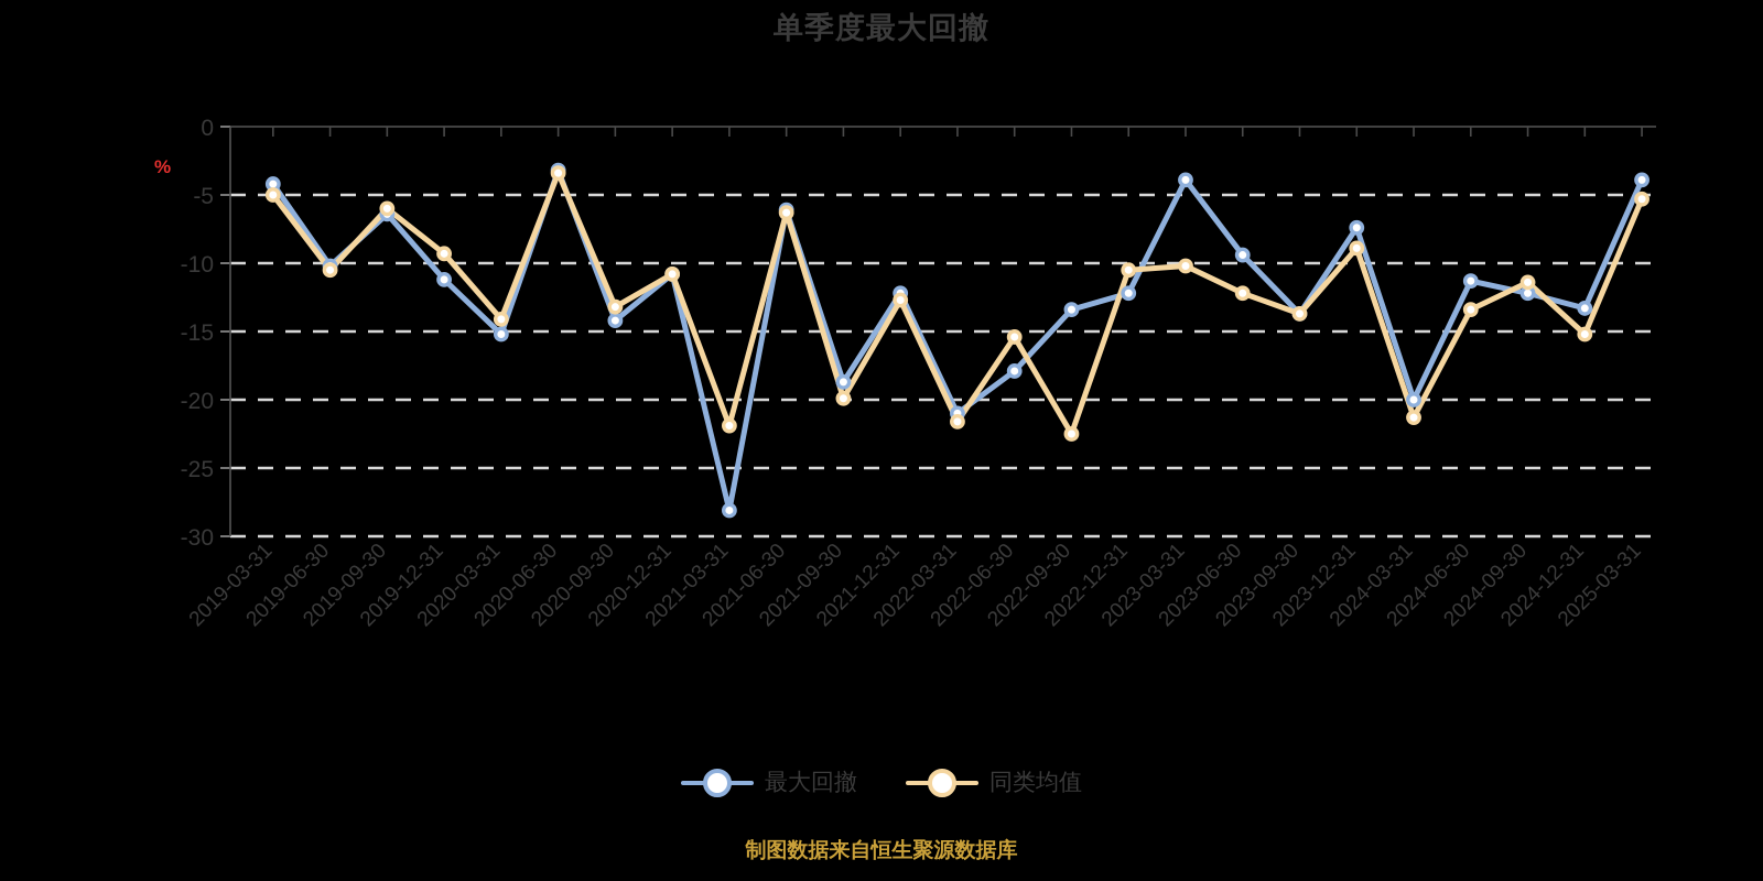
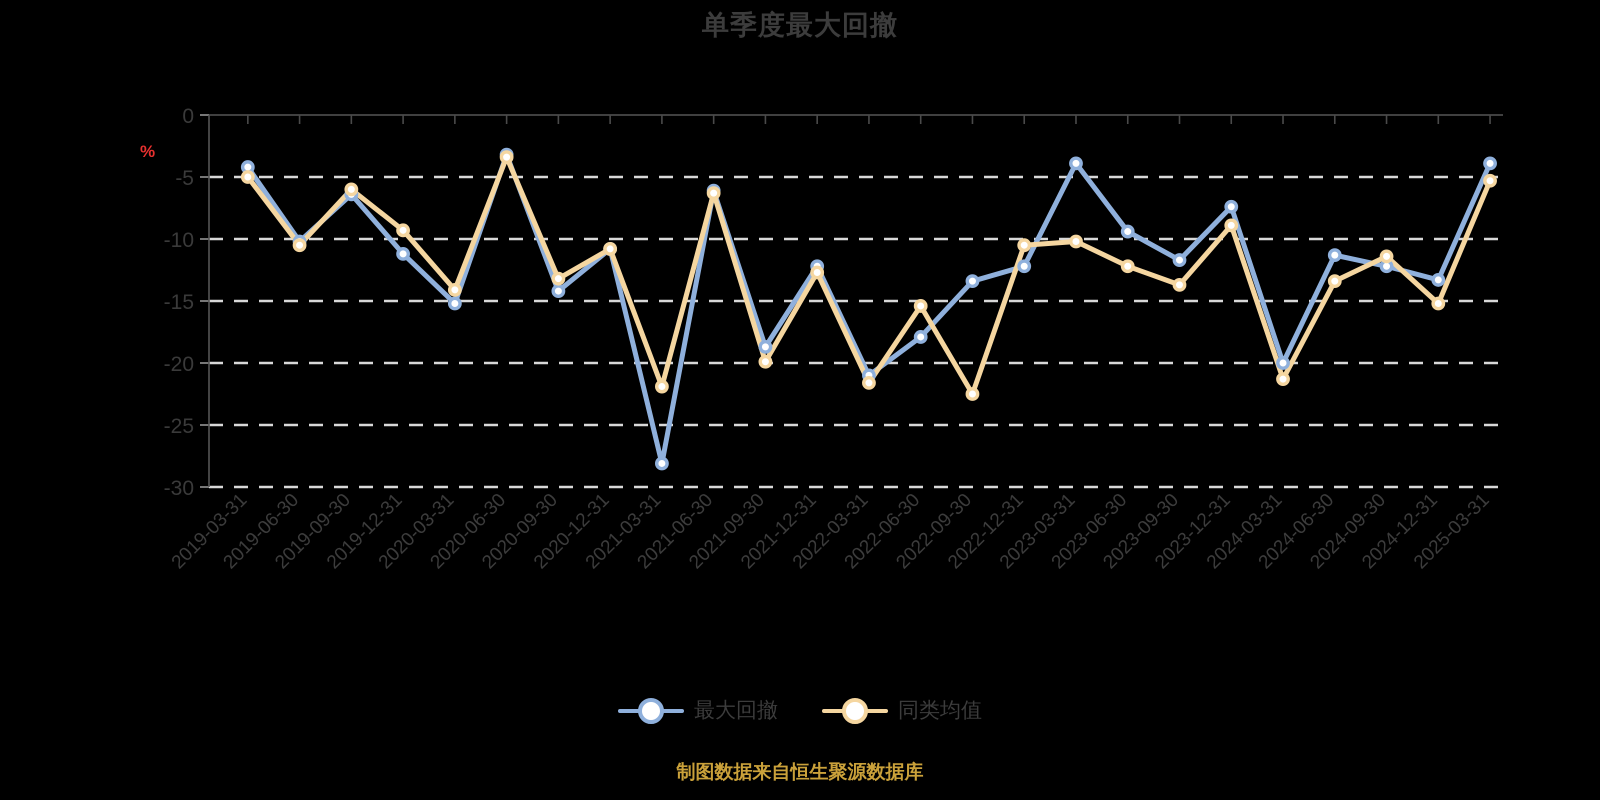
最大回撤/2023-09-30: -13.7 -> -11.7
